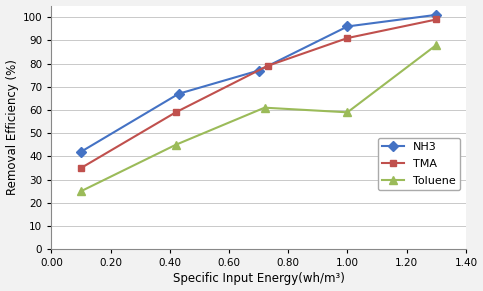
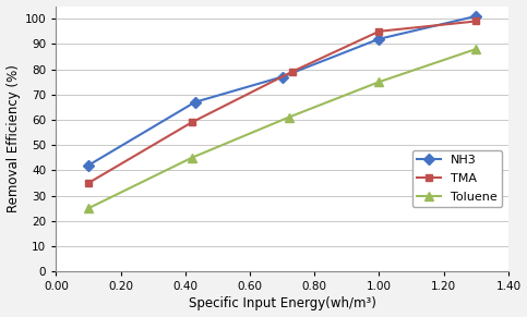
NH3/1.00: 96 -> 92
TMA/1.00: 91 -> 95
Toluene/1.00: 59 -> 75
